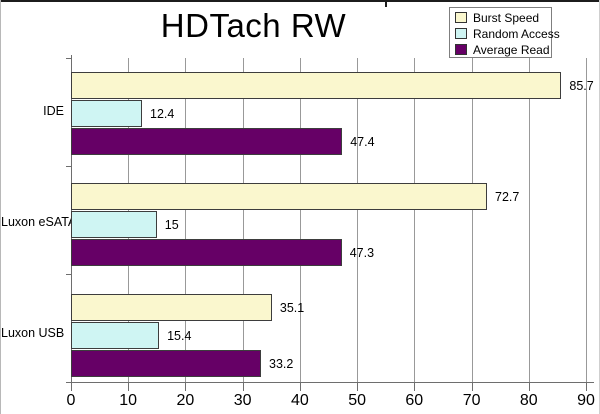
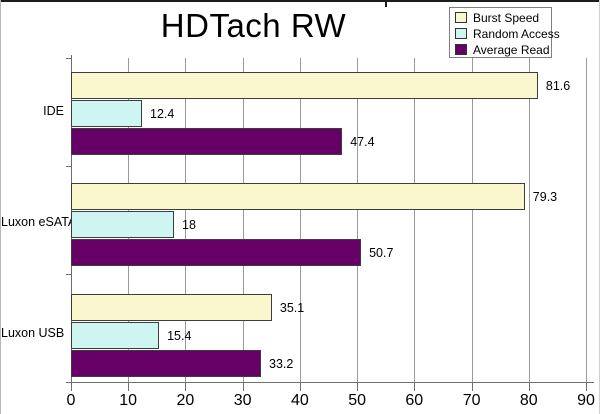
Burst Speed/IDE: 85.7 -> 81.6
Burst Speed/Luxon eSATA: 72.7 -> 79.3
Random Access/Luxon eSATA: 15 -> 18
Average Read/Luxon eSATA: 47.3 -> 50.7
